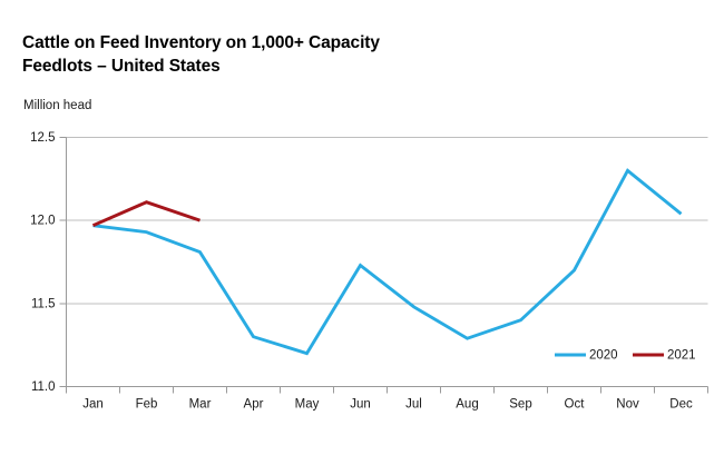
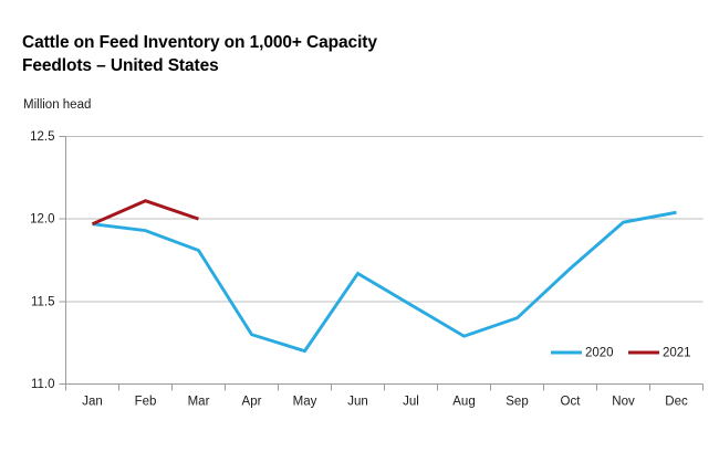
2020/Jun: 11.73 -> 11.67
2020/Nov: 12.30 -> 11.98
